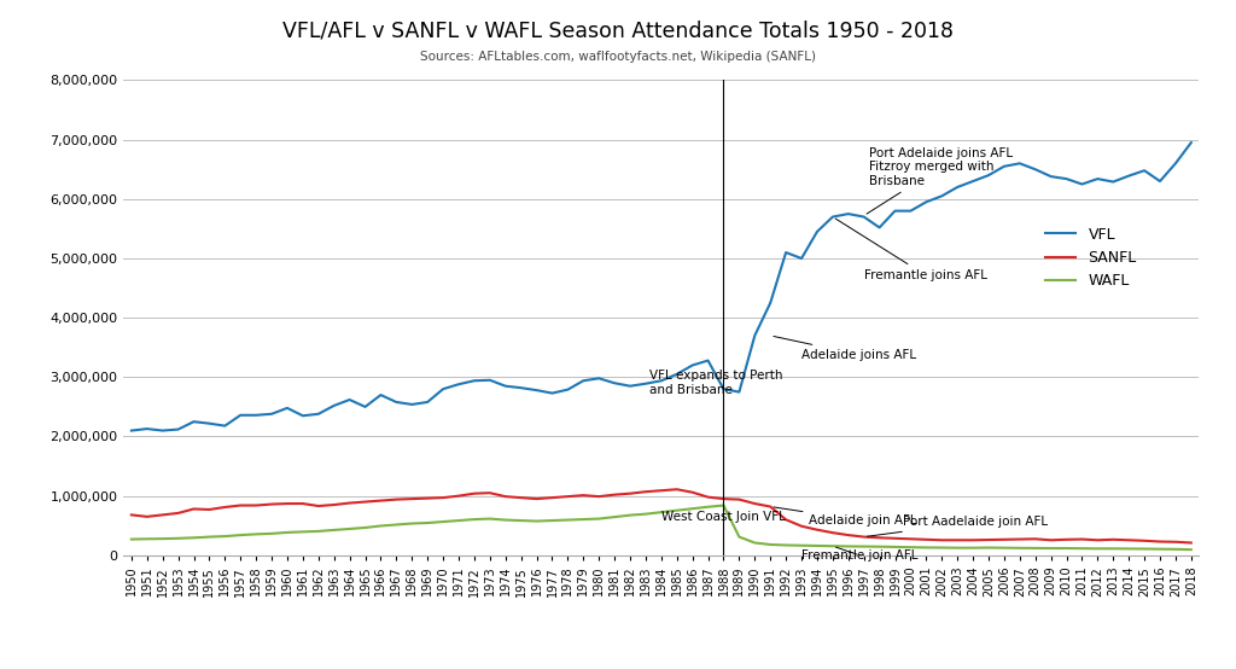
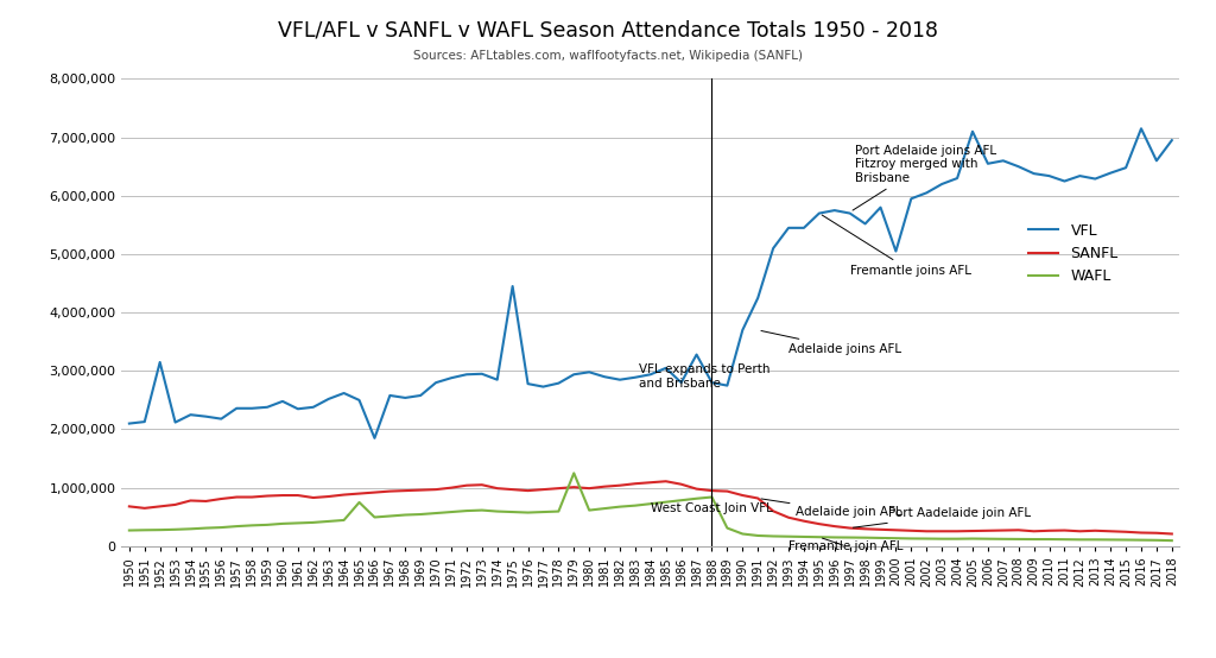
VFL/1952: 2,100,000 -> 3,150,000
WAFL/1965: 460,000 -> 750,000
VFL/1966: 2,700,000 -> 1,850,000
VFL/1975: 2,820,000 -> 4,450,000
WAFL/1979: 600,000 -> 1,250,000
VFL/1986: 3,200,000 -> 2,800,000
VFL/1993: 5,000,000 -> 5,450,000
VFL/2000: 5,800,000 -> 5,050,000
VFL/2005: 6,400,000 -> 7,100,000
VFL/2016: 6,300,000 -> 7,150,000
